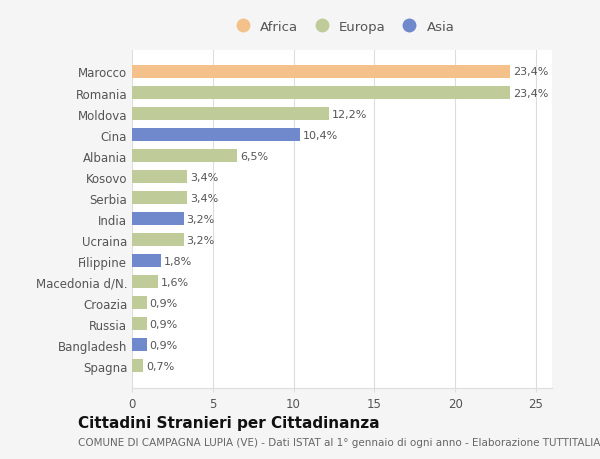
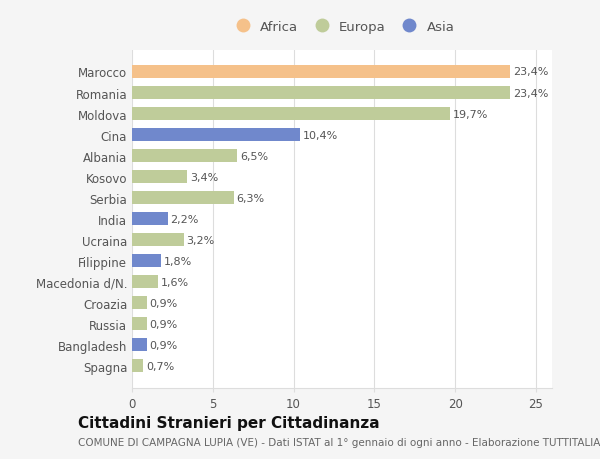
Moldova: 12,2% -> 19,7%
Serbia: 3,4% -> 6,3%
India: 3,2% -> 2,2%
